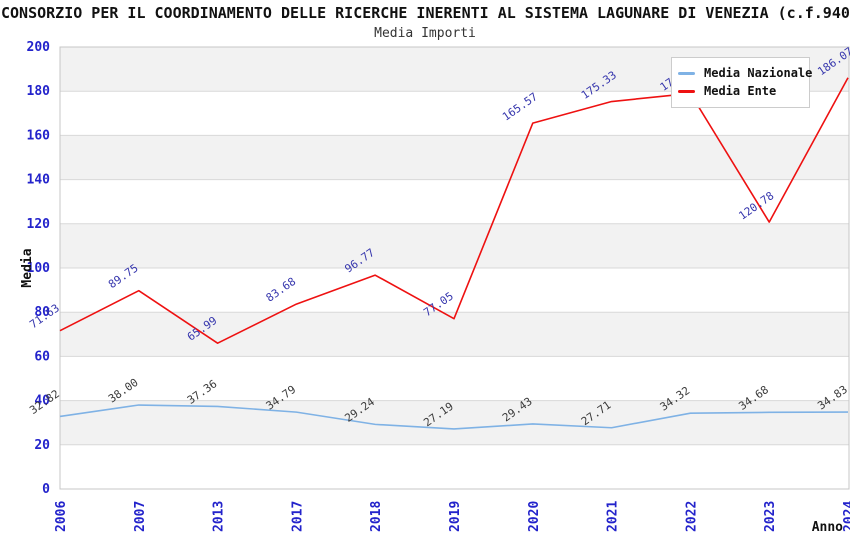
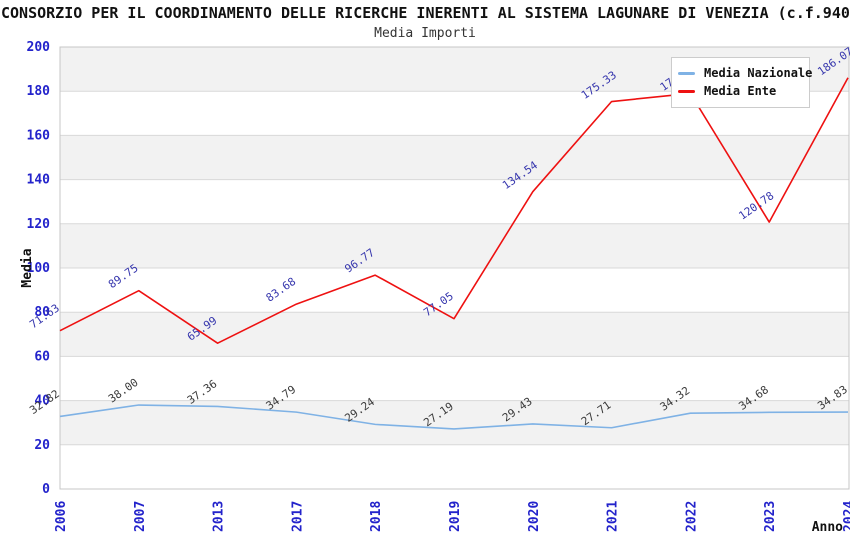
Media Ente/2020: 165.57 -> 134.54
